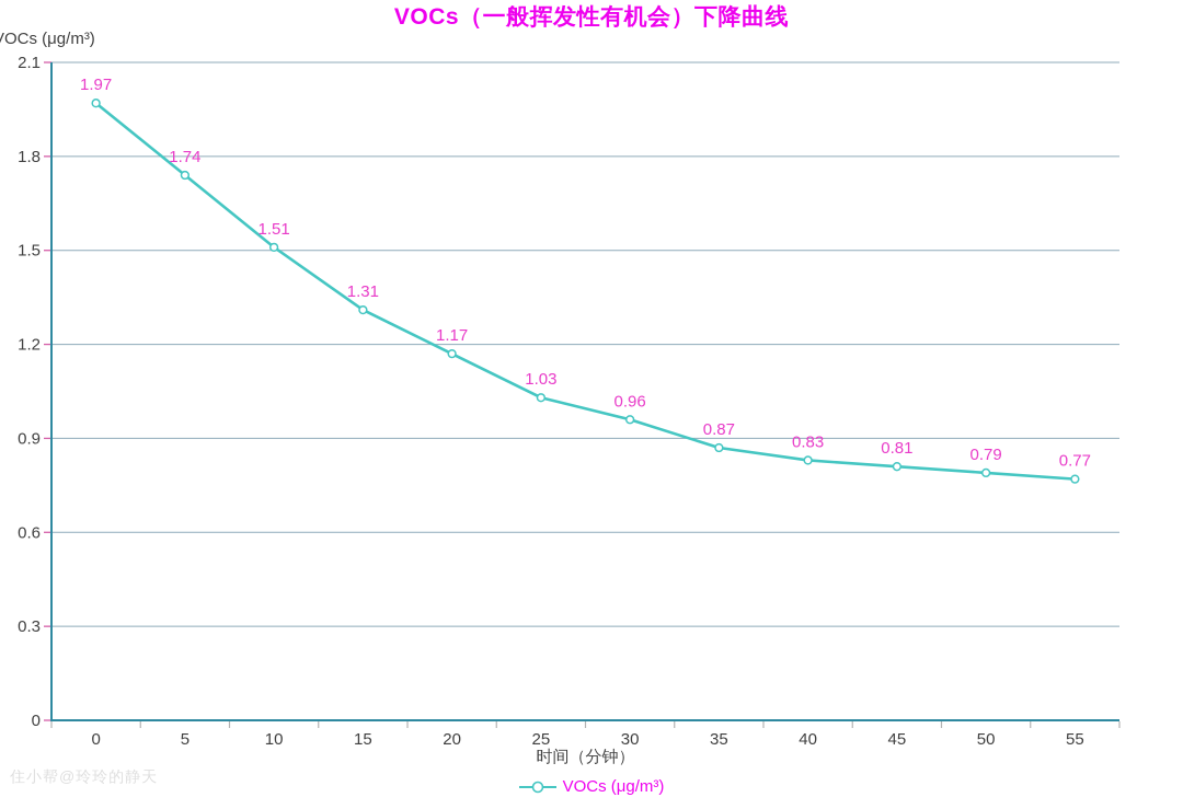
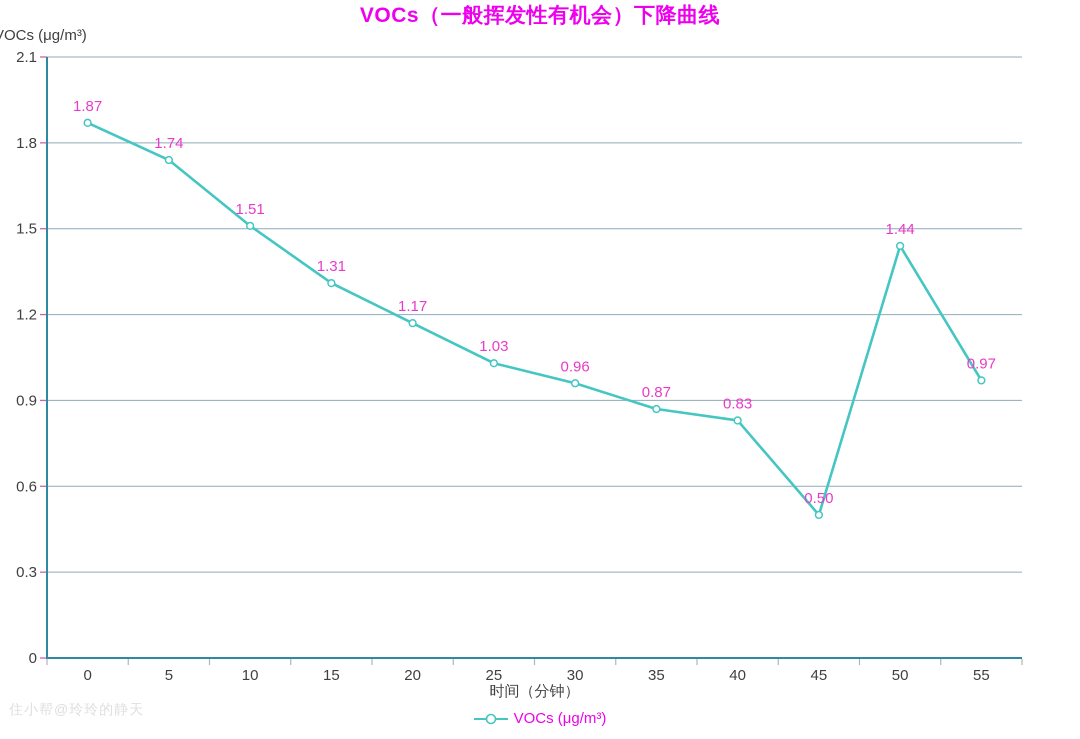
0: 1.97 -> 1.87
45: 0.81 -> 0.50
50: 0.79 -> 1.44
55: 0.77 -> 0.97
